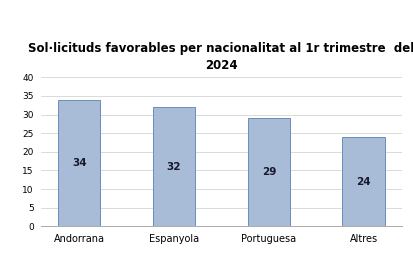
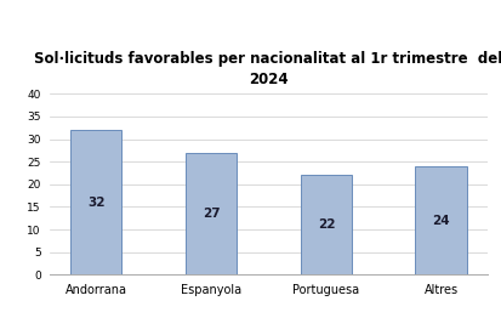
Andorrana: 34 -> 32
Espanyola: 32 -> 27
Portuguesa: 29 -> 22
